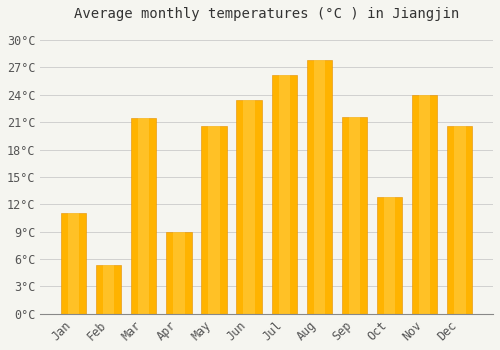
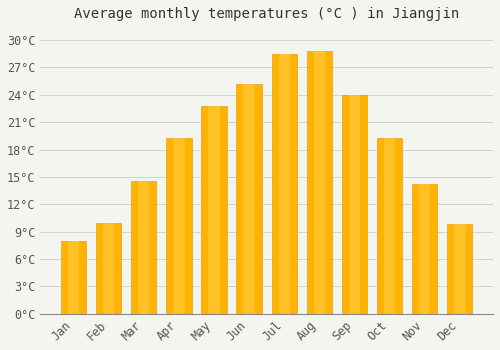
Jan: 11.0°C -> 8.0°C
Feb: 5.4°C -> 10.0°C
Mar: 21.4°C -> 14.5°C
Apr: 9.0°C -> 19.3°C
May: 20.6°C -> 22.8°C
Jun: 23.4°C -> 25.2°C
Jul: 26.2°C -> 28.5°C
Aug: 27.8°C -> 28.8°C
Sep: 21.6°C -> 24.0°C
Oct: 12.8°C -> 19.3°C
Nov: 24.0°C -> 14.2°C
Dec: 20.6°C -> 9.8°C
